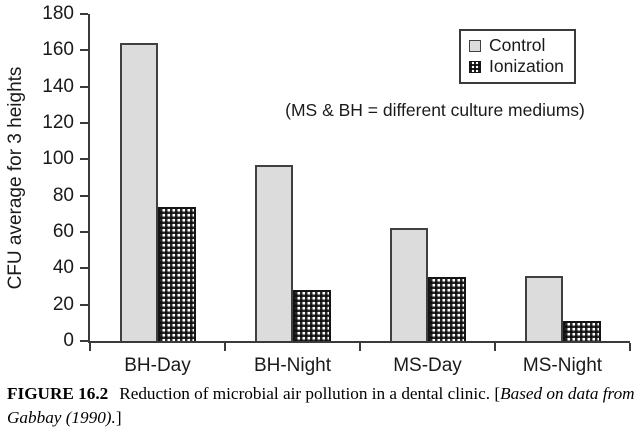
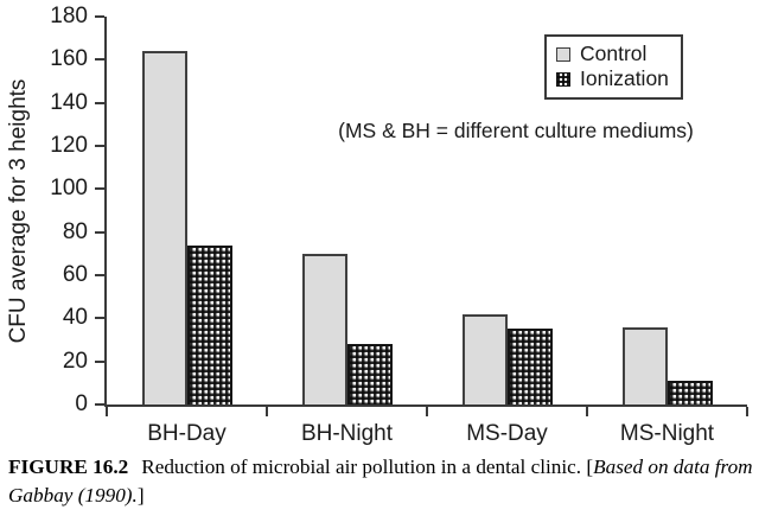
Control/BH-Night: 97 -> 70
Control/MS-Day: 62 -> 42
